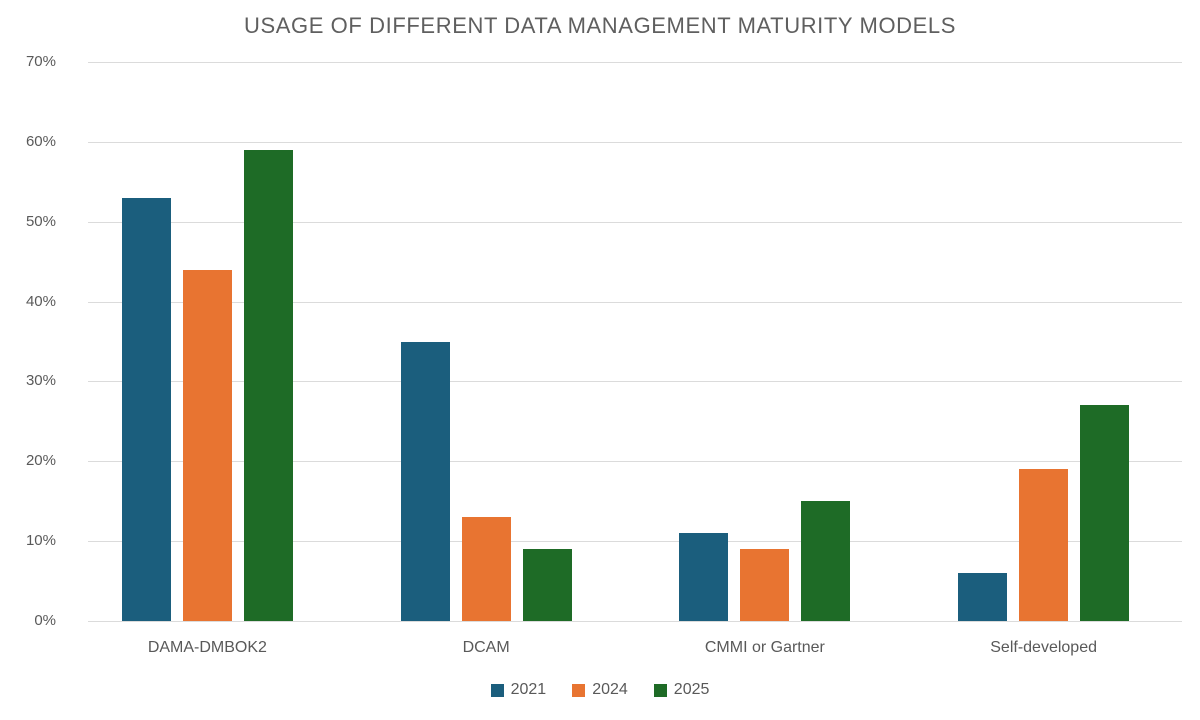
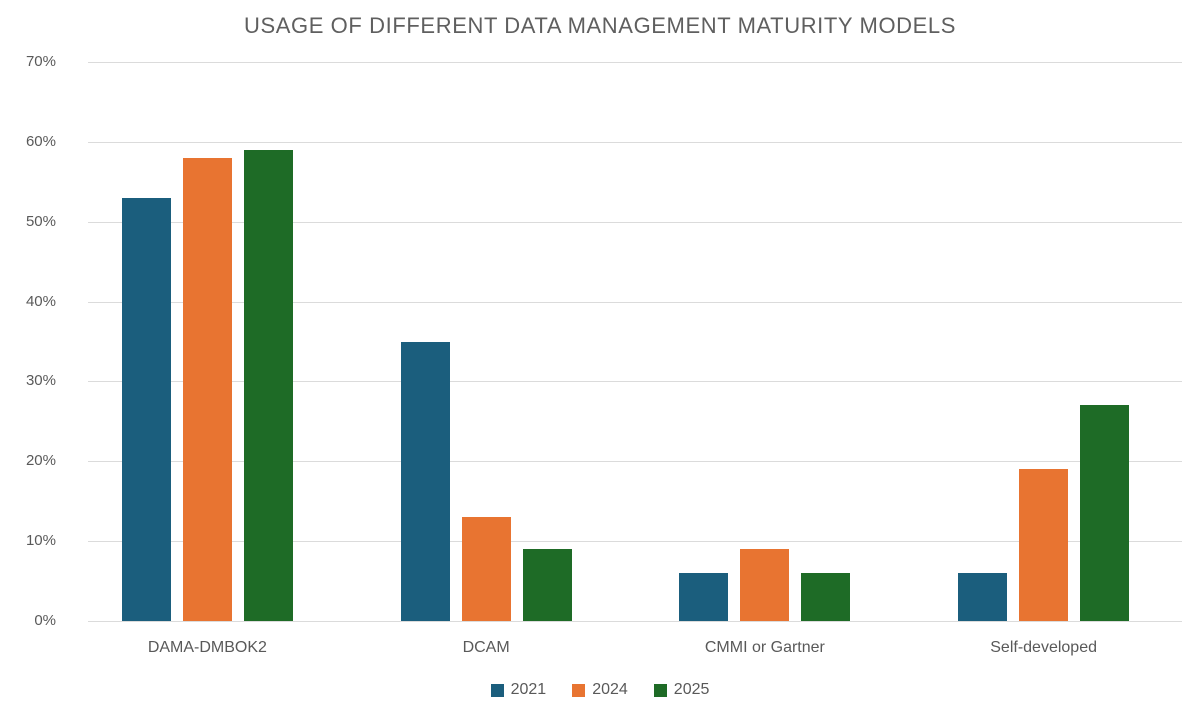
2024/DAMA-DMBOK2: 44% -> 58%
2021/CMMI or Gartner: 11% -> 6%
2025/CMMI or Gartner: 15% -> 6%
